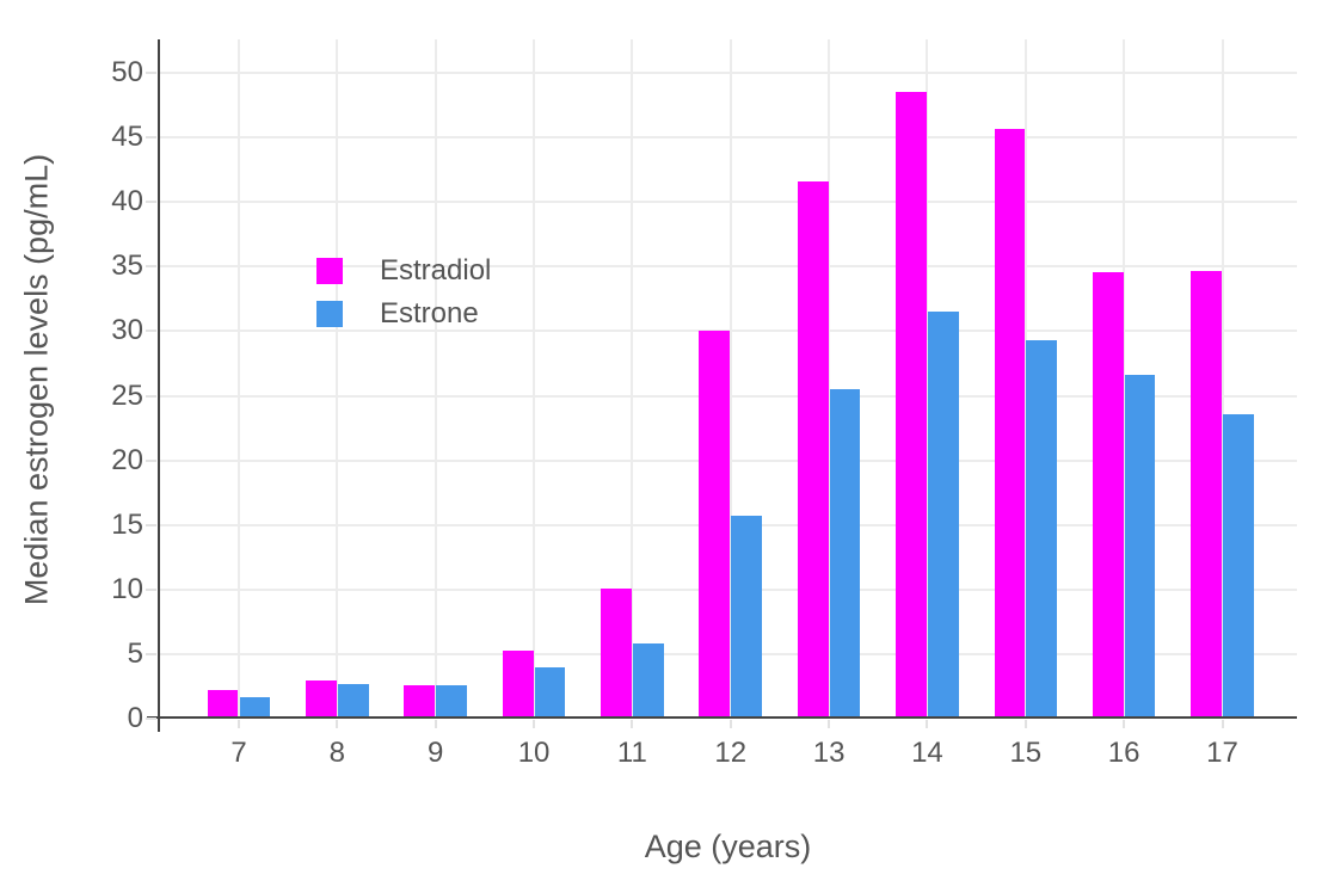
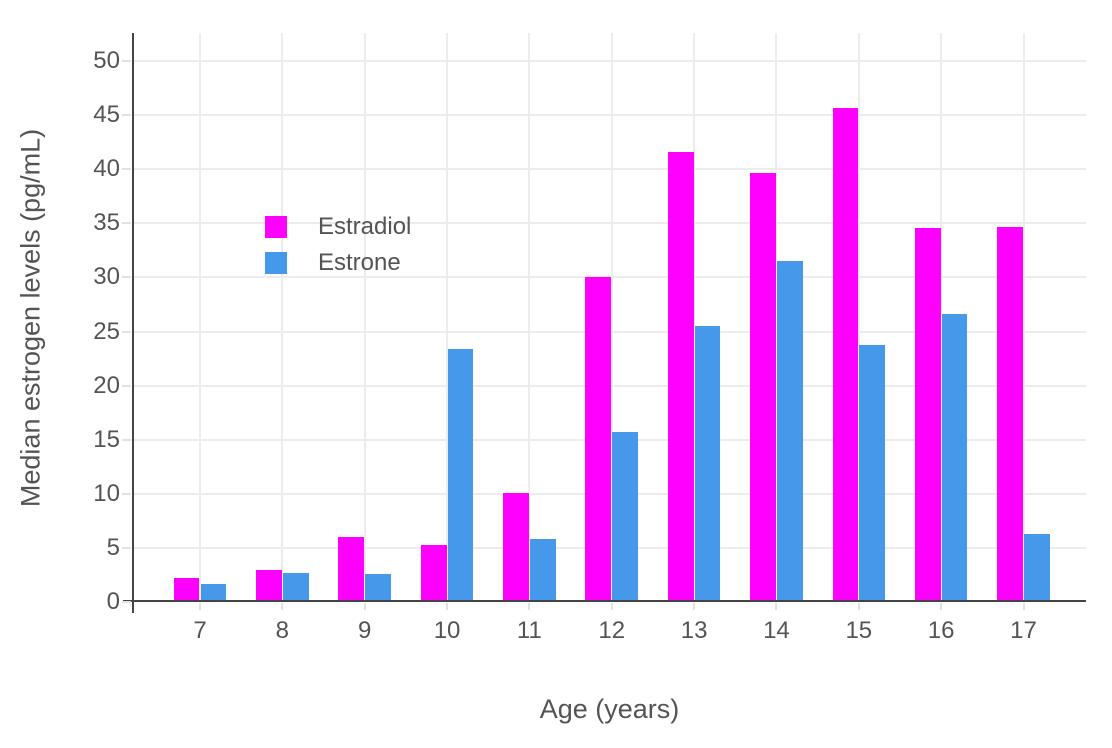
Estradiol/9: 2.6 -> 6.0
Estrone/10: 4.0 -> 23.4
Estradiol/14: 48.5 -> 39.7
Estrone/15: 29.3 -> 23.8
Estrone/17: 23.6 -> 6.3
